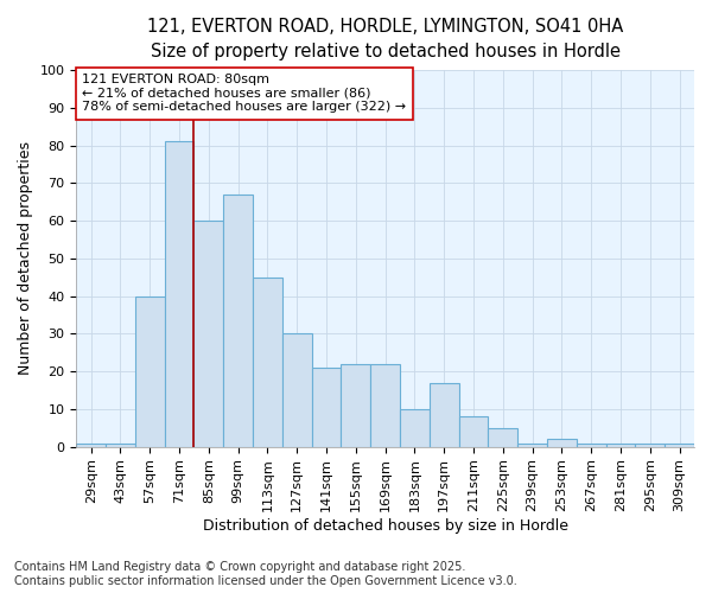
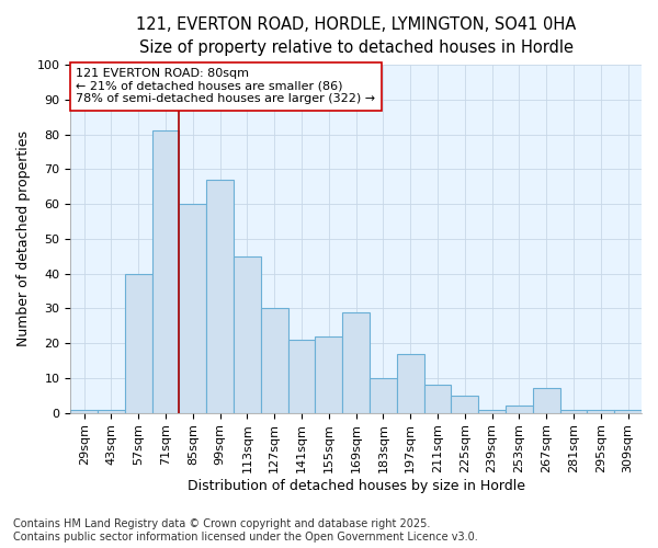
169sqm: 22 -> 29
267sqm: 1 -> 7
